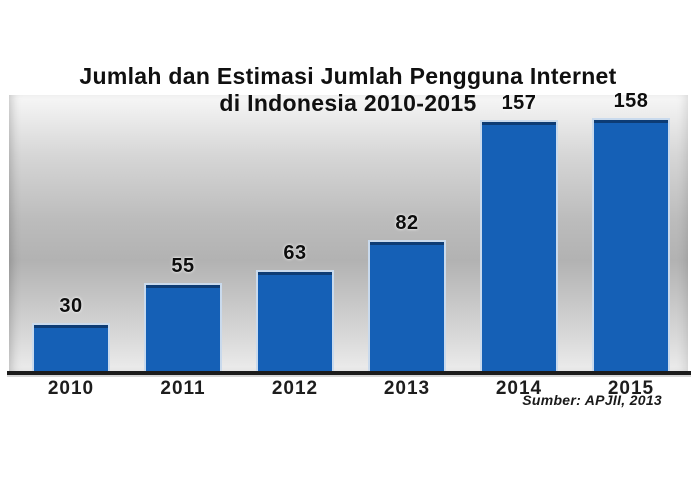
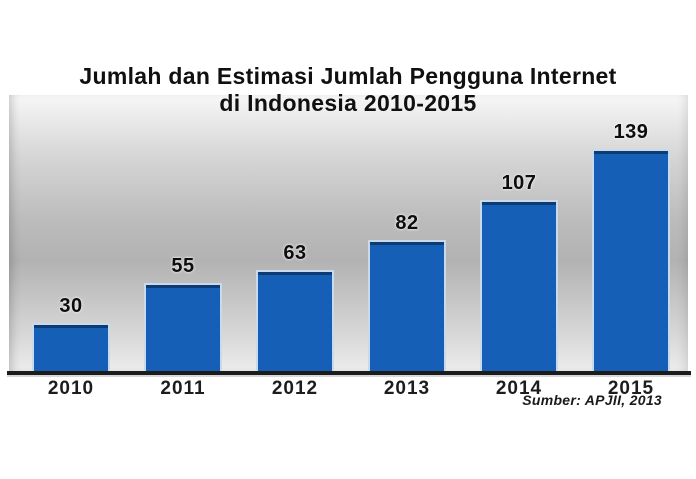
2014: 157 -> 107
2015: 158 -> 139
